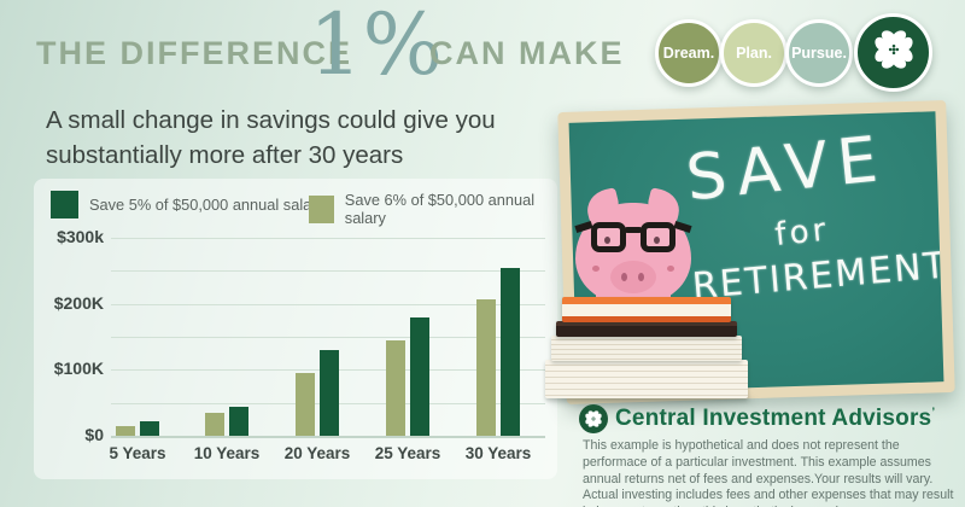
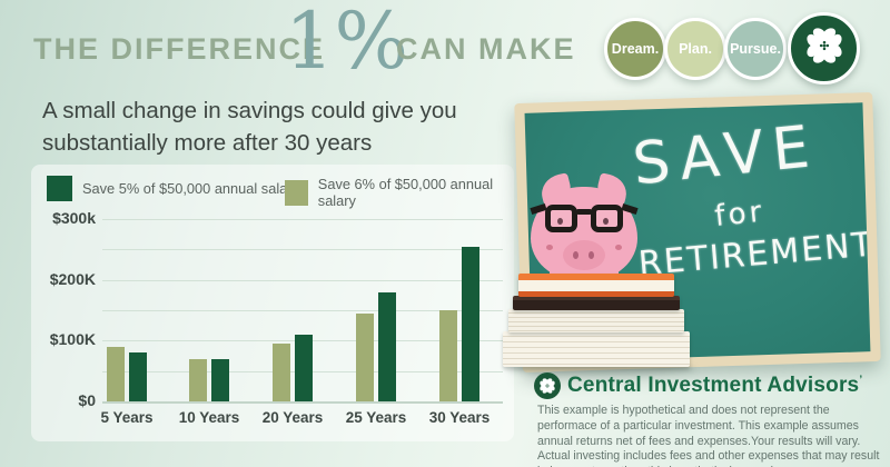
Save 6% of $50,000 annual salary/5 Years: $20k -> $90k
Save 5% of $50,000 annual salary/5 Years: $20k -> $80k
Save 6% of $50,000 annual salary/10 Years: $40k -> $70k
Save 5% of $50,000 annual salary/10 Years: $40k -> $70k
Save 5% of $50,000 annual salary/20 Years: $130k -> $110k
Save 6% of $50,000 annual salary/30 Years: $210k -> $150k
